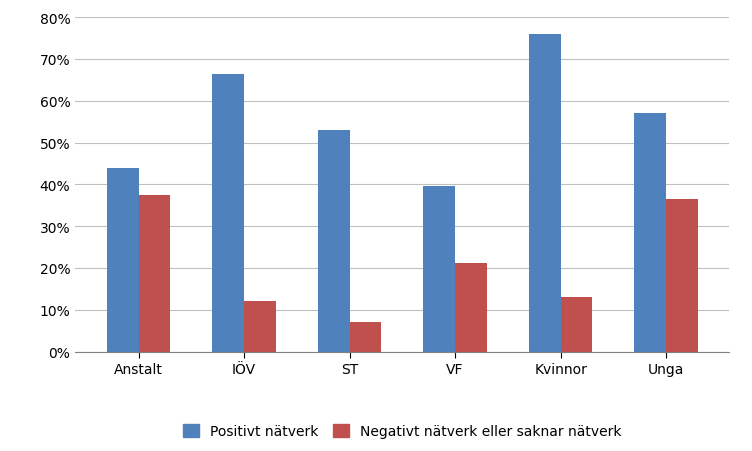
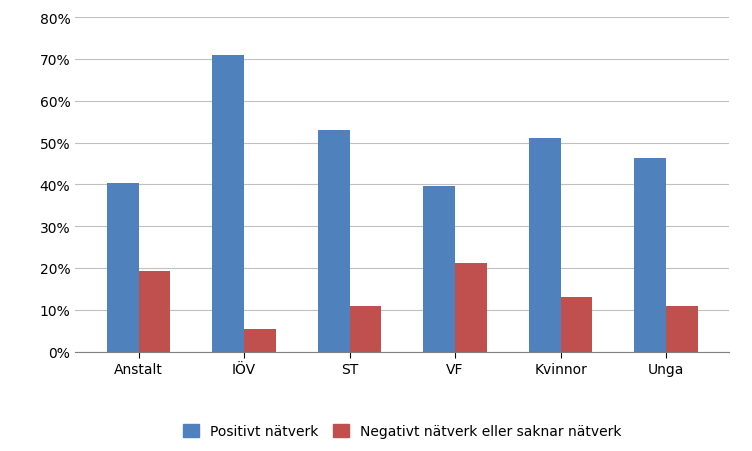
Positivt nätverk/Anstalt: 44.0% -> 40.4%
Negativt nätverk eller saknar nätverk/Anstalt: 37.5% -> 19.3%
Positivt nätverk/IÖV: 66.5% -> 71.0%
Negativt nätverk eller saknar nätverk/IÖV: 12.0% -> 5.5%
Negativt nätverk eller saknar nätverk/ST: 7.0% -> 11.0%
Positivt nätverk/Kvinnor: 76.0% -> 51.0%
Positivt nätverk/Unga: 57.0% -> 46.2%
Negativt nätverk eller saknar nätverk/Unga: 36.5% -> 11.0%
